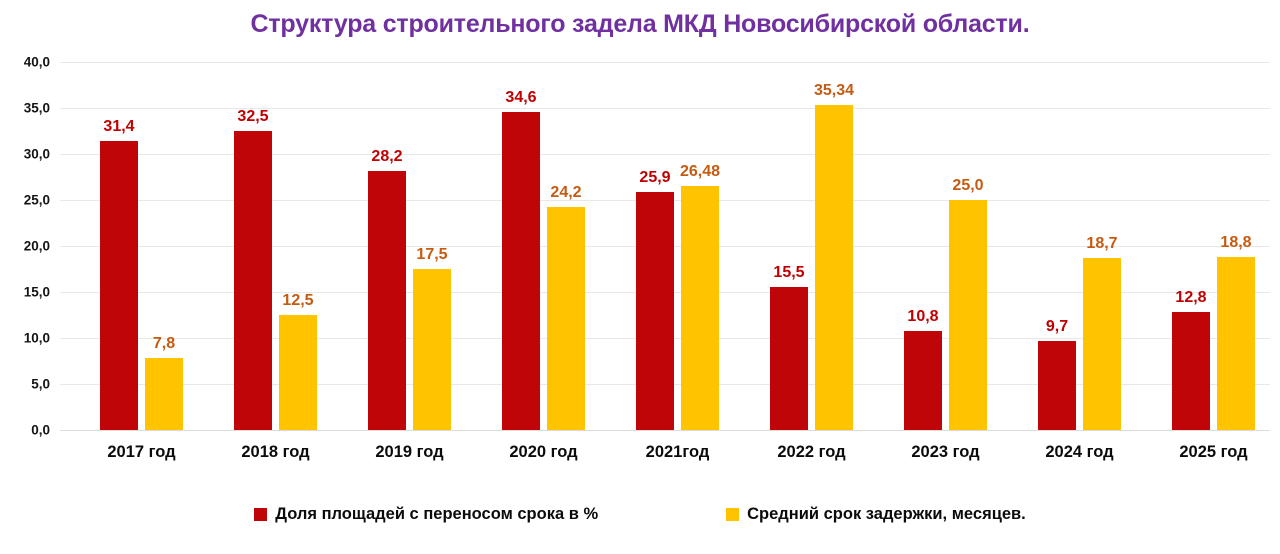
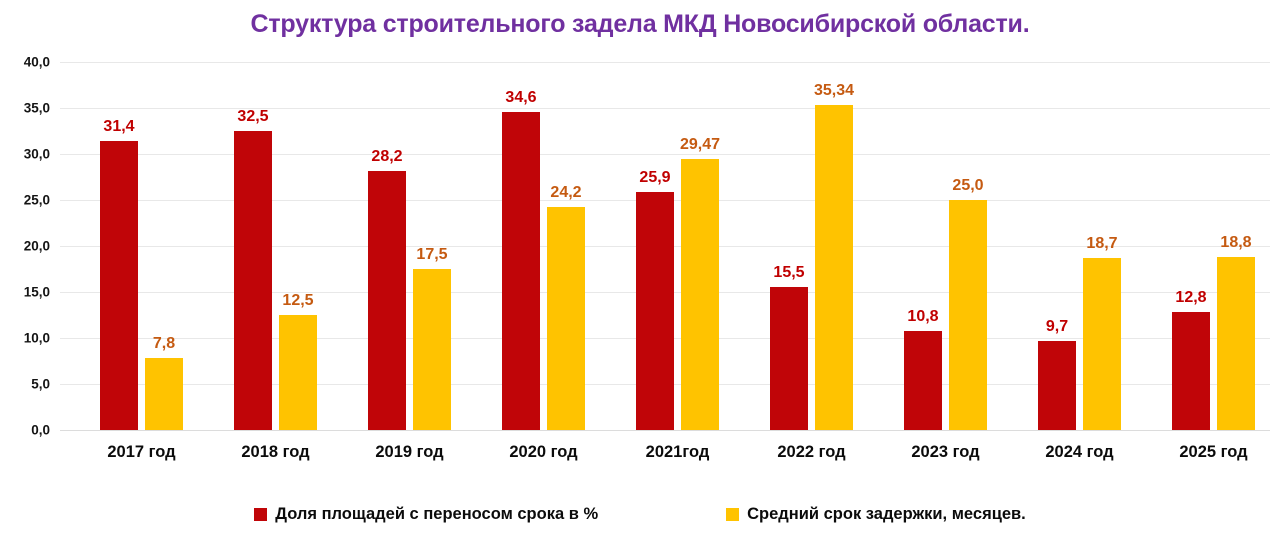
Средний срок задержки, месяцев./2021год: 26,48 -> 29,47
